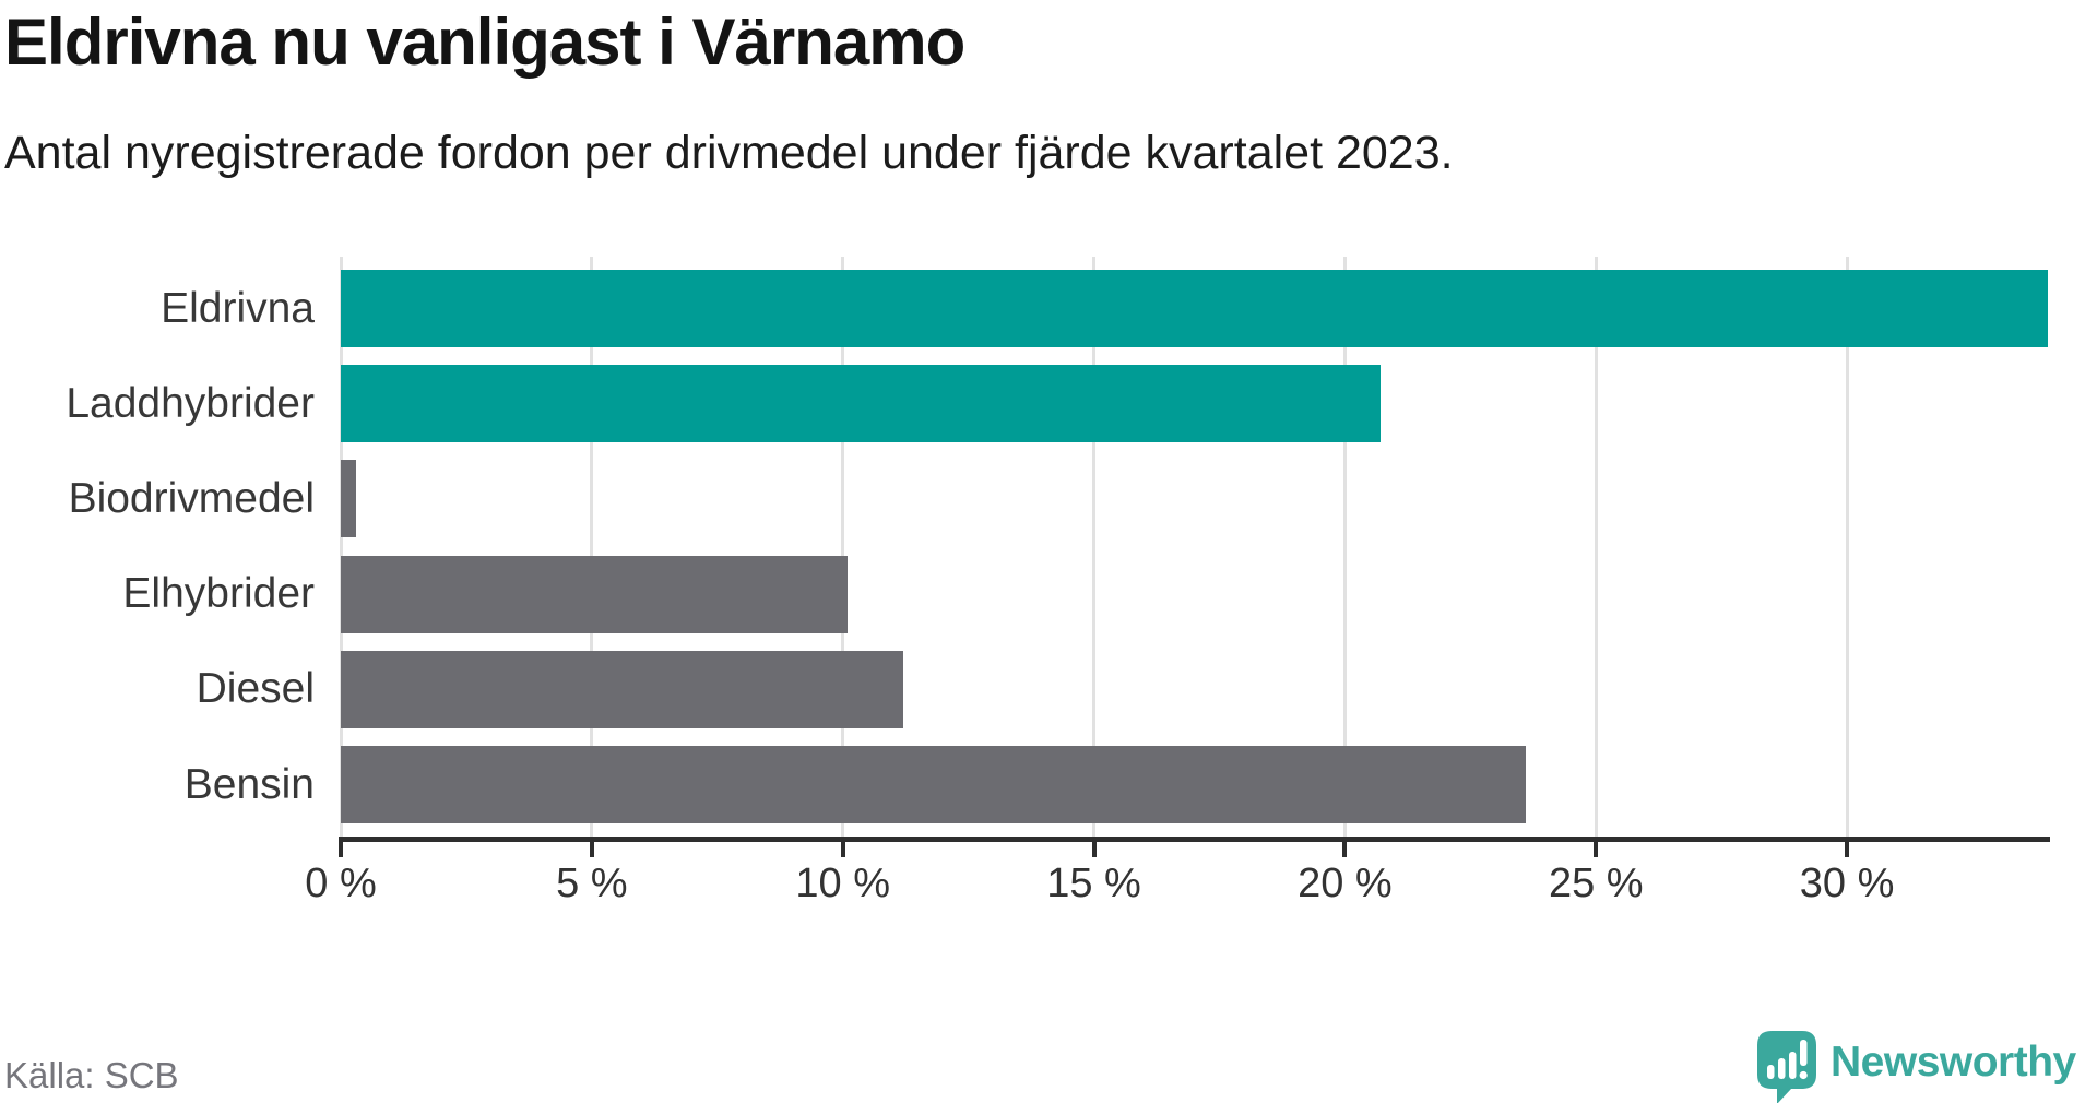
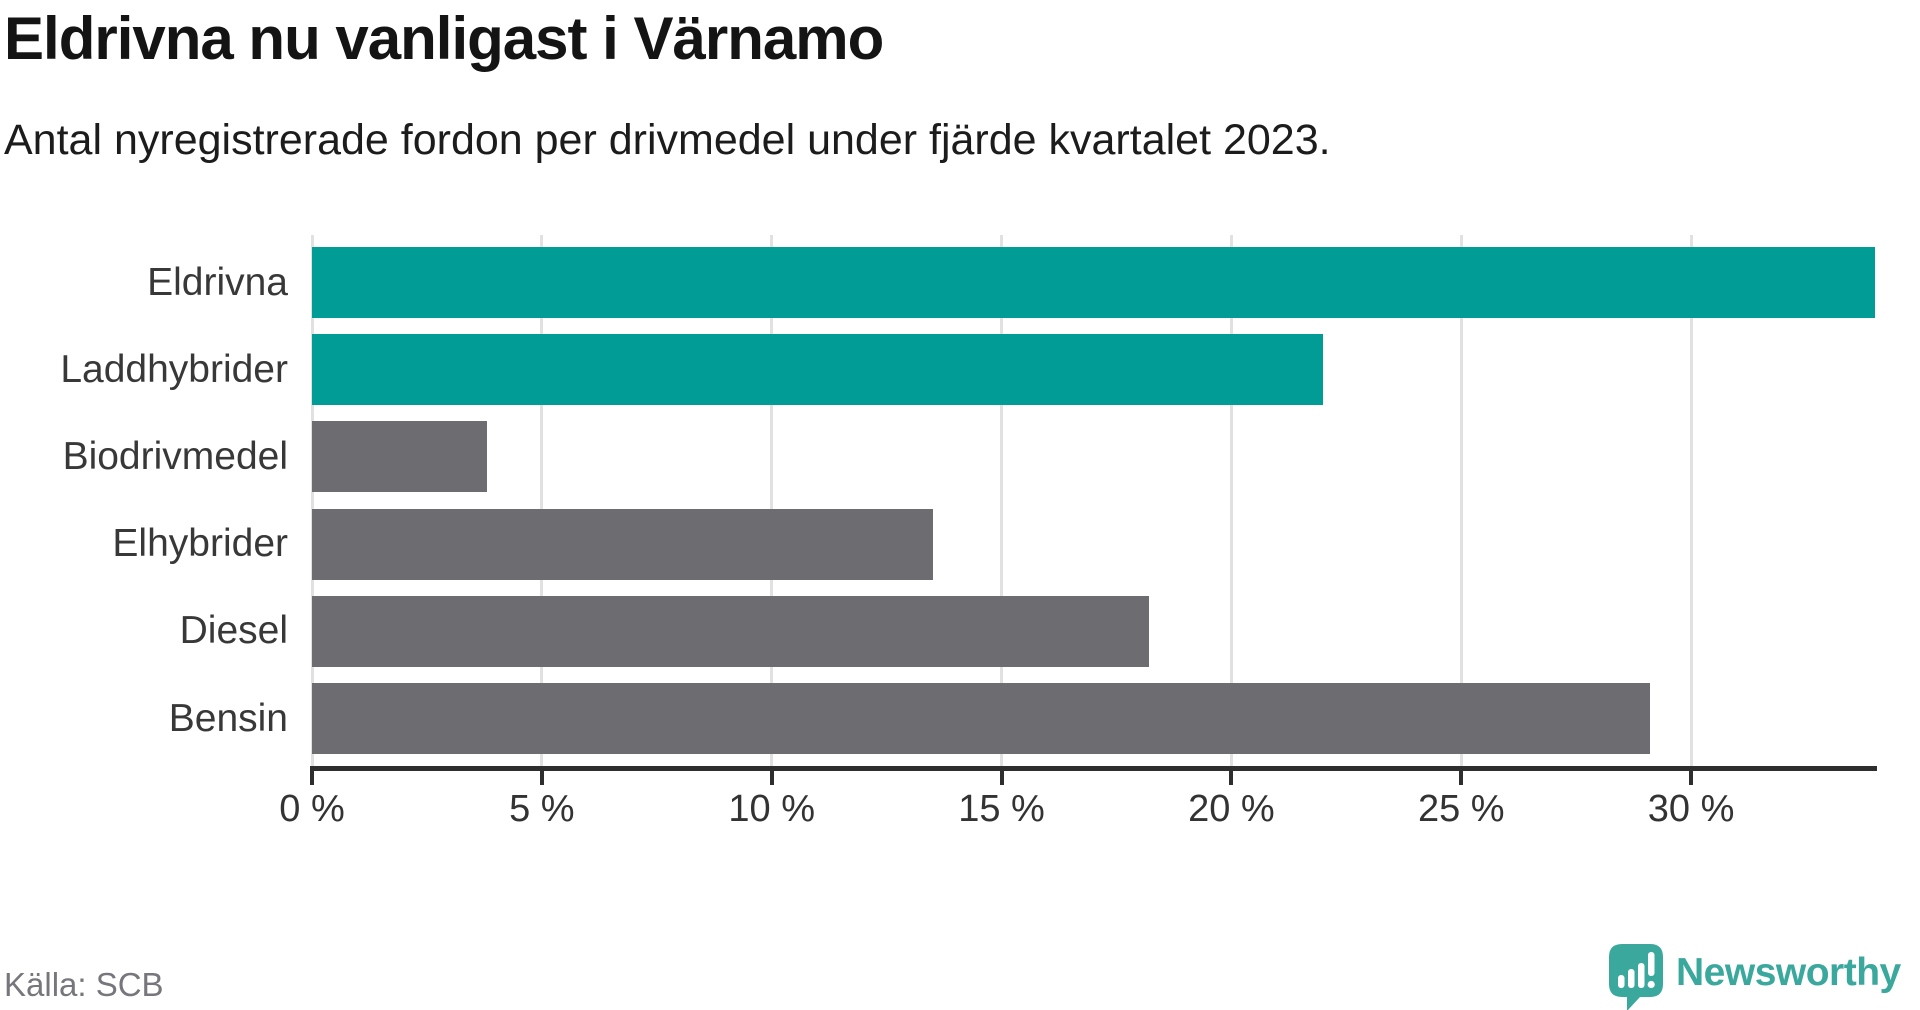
Laddhybrider: 20.7% -> 22.0%
Biodrivmedel: 0.3% -> 3.8%
Elhybrider: 10.1% -> 13.5%
Diesel: 11.2% -> 18.2%
Bensin: 23.6% -> 29.1%
